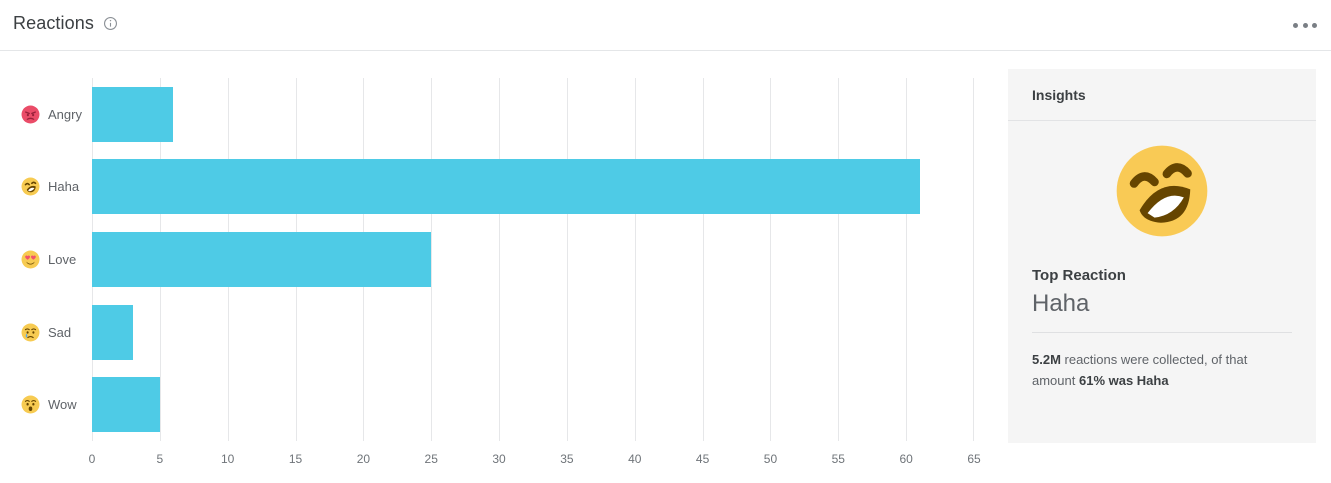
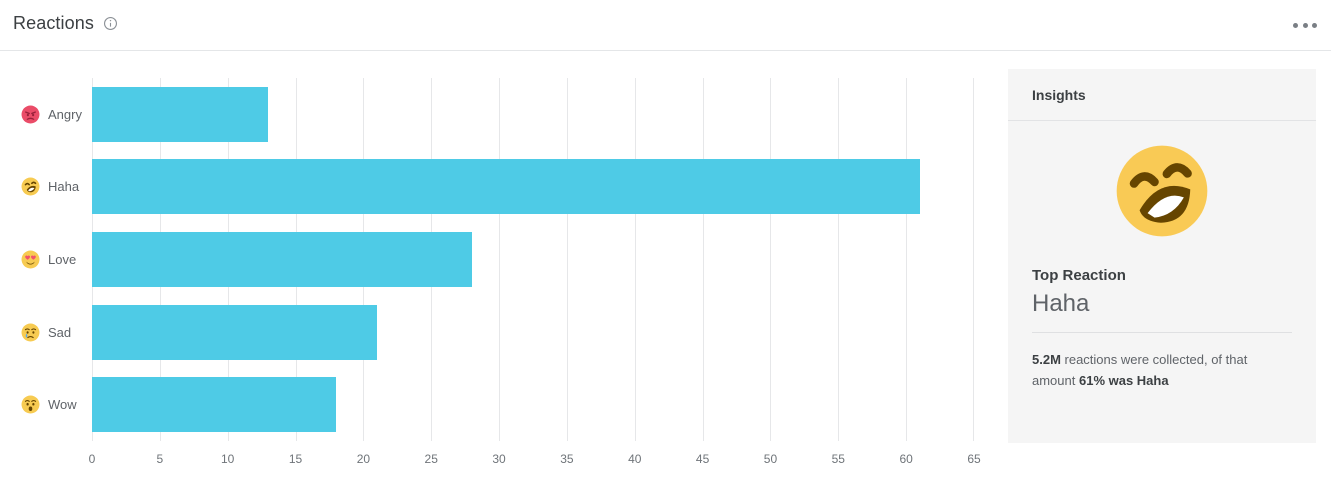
Angry: 6 -> 13
Love: 25 -> 28
Sad: 3 -> 21
Wow: 5 -> 18
